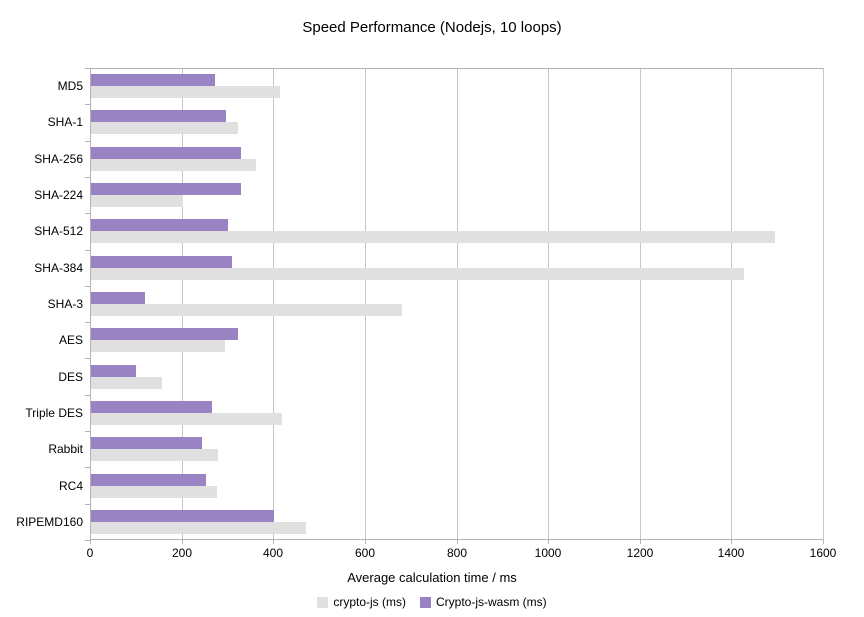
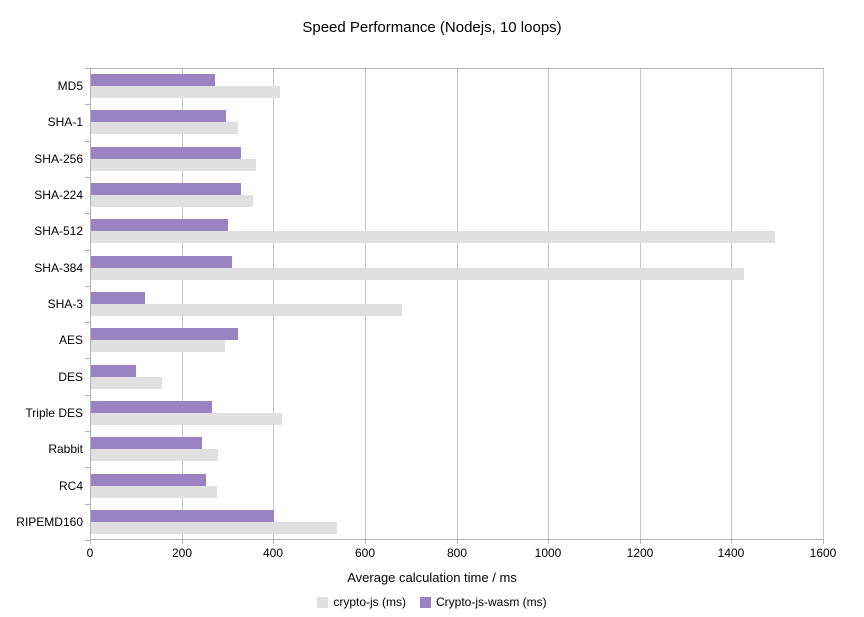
crypto-js (ms)/SHA-224: 200 -> 350
crypto-js (ms)/RIPEMD160: 470 -> 540
